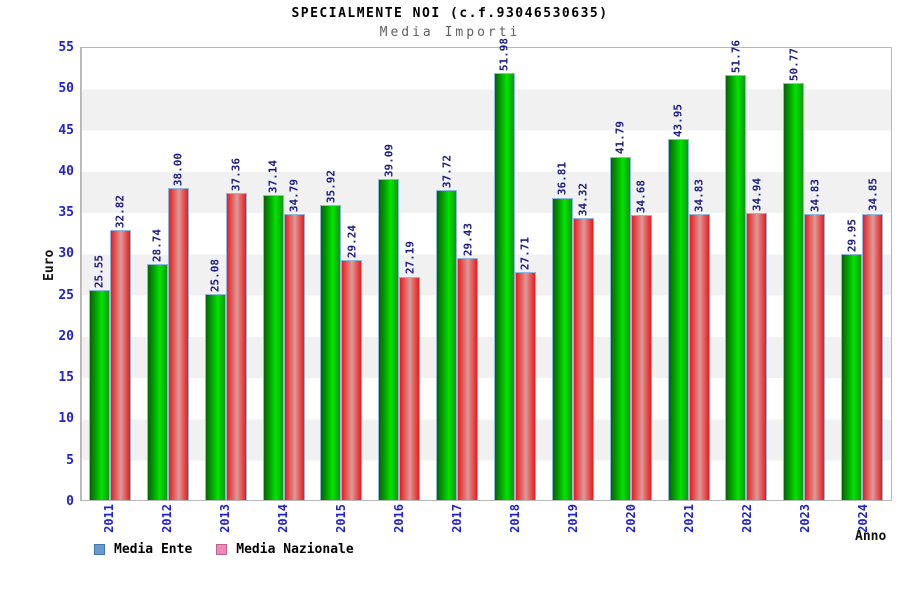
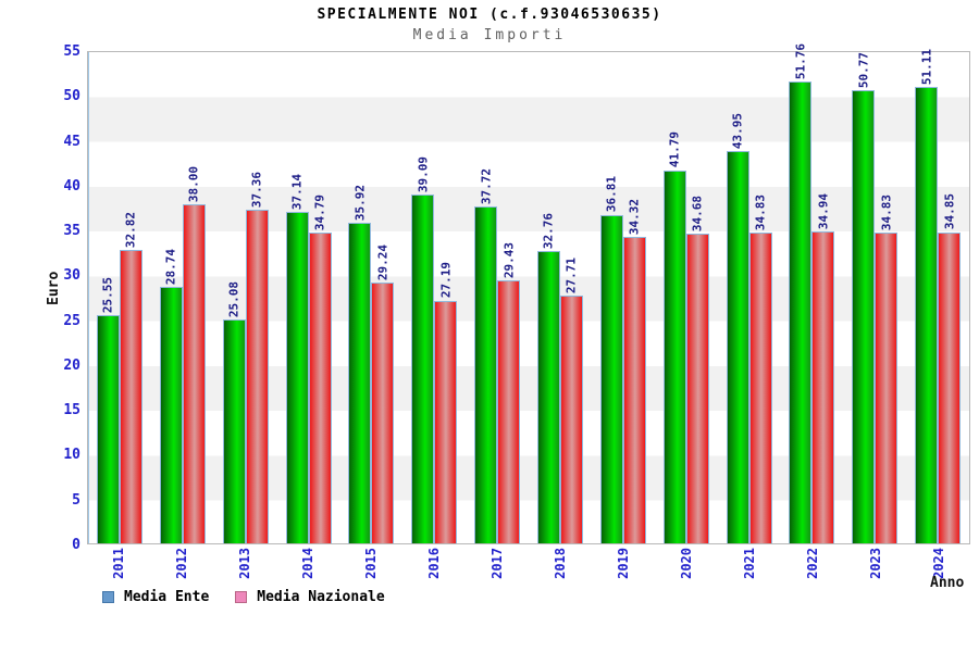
Media Ente/2018: 51.98 -> 32.76
Media Ente/2024: 29.95 -> 51.11
